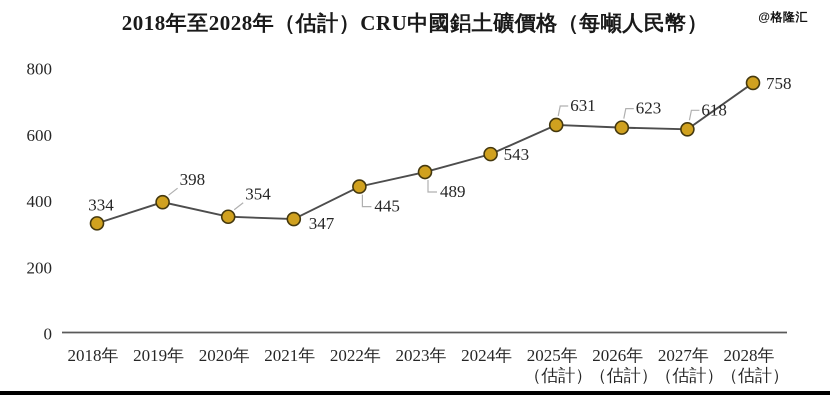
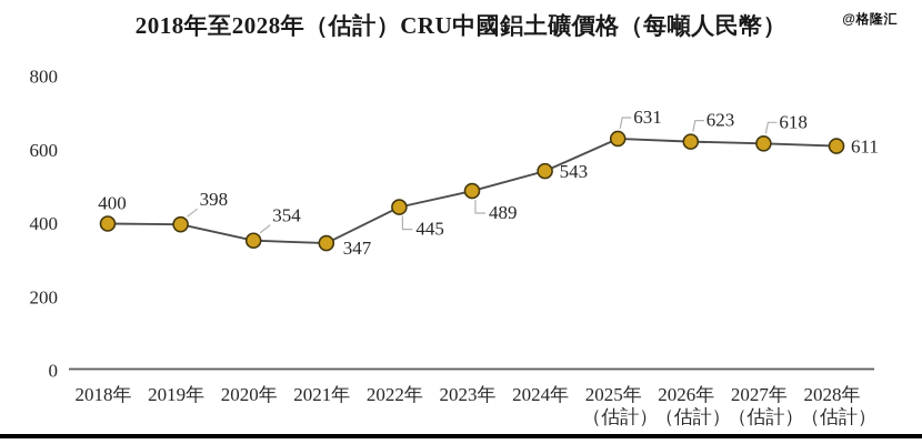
2018年: 334 -> 400
2028年 （估計）: 758 -> 611
